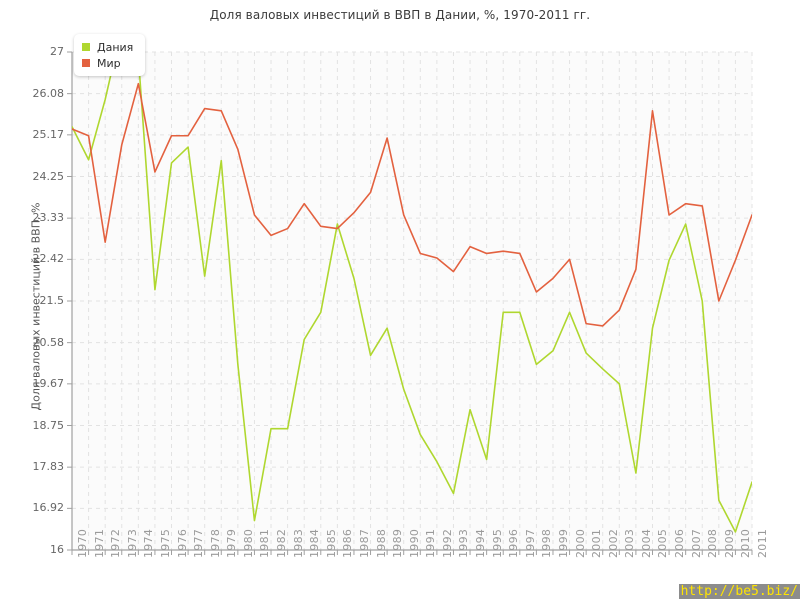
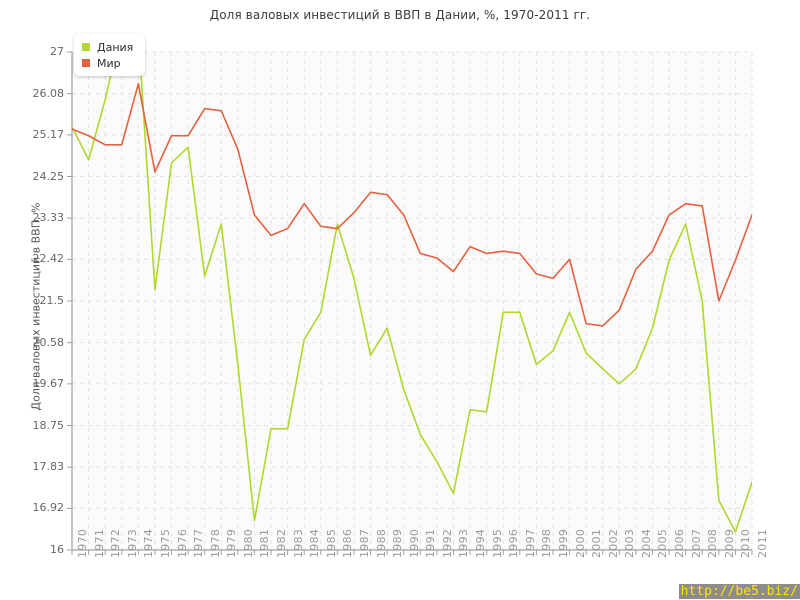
Мир/1972: 22.8 -> 24.9
Дания/1974: 26.9 -> 27.4
Дания/1979: 24.6 -> 23.2
Мир/1989: 25.1 -> 23.9
Дания/1995: 18.0 -> 19.1
Мир/1998: 21.7 -> 22.1
Дания/2004: 17.7 -> 20.0
Мир/2005: 25.7 -> 22.6
